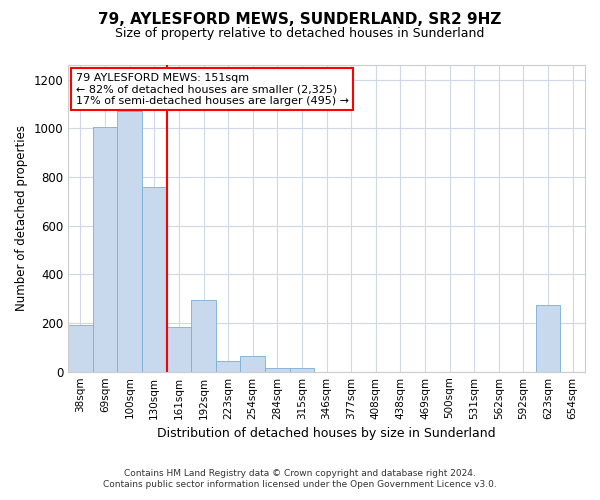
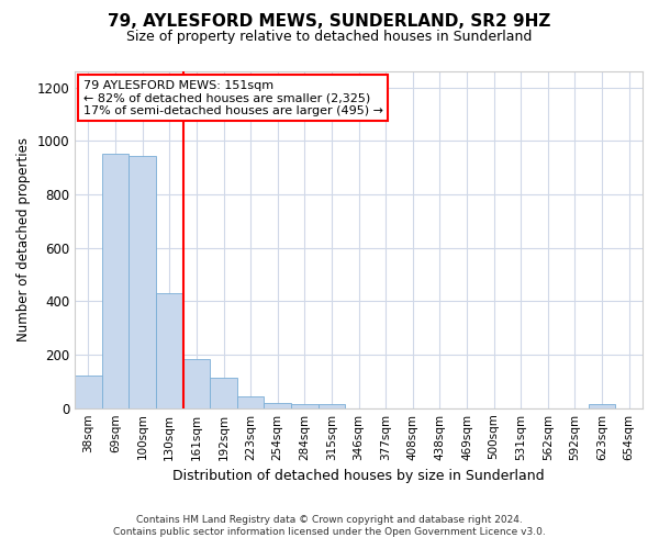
38sqm: 190 -> 120
69sqm: 1005 -> 950
100sqm: 1070 -> 945
130sqm: 760 -> 430
192sqm: 295 -> 115
254sqm: 65 -> 18
623sqm: 275 -> 15
